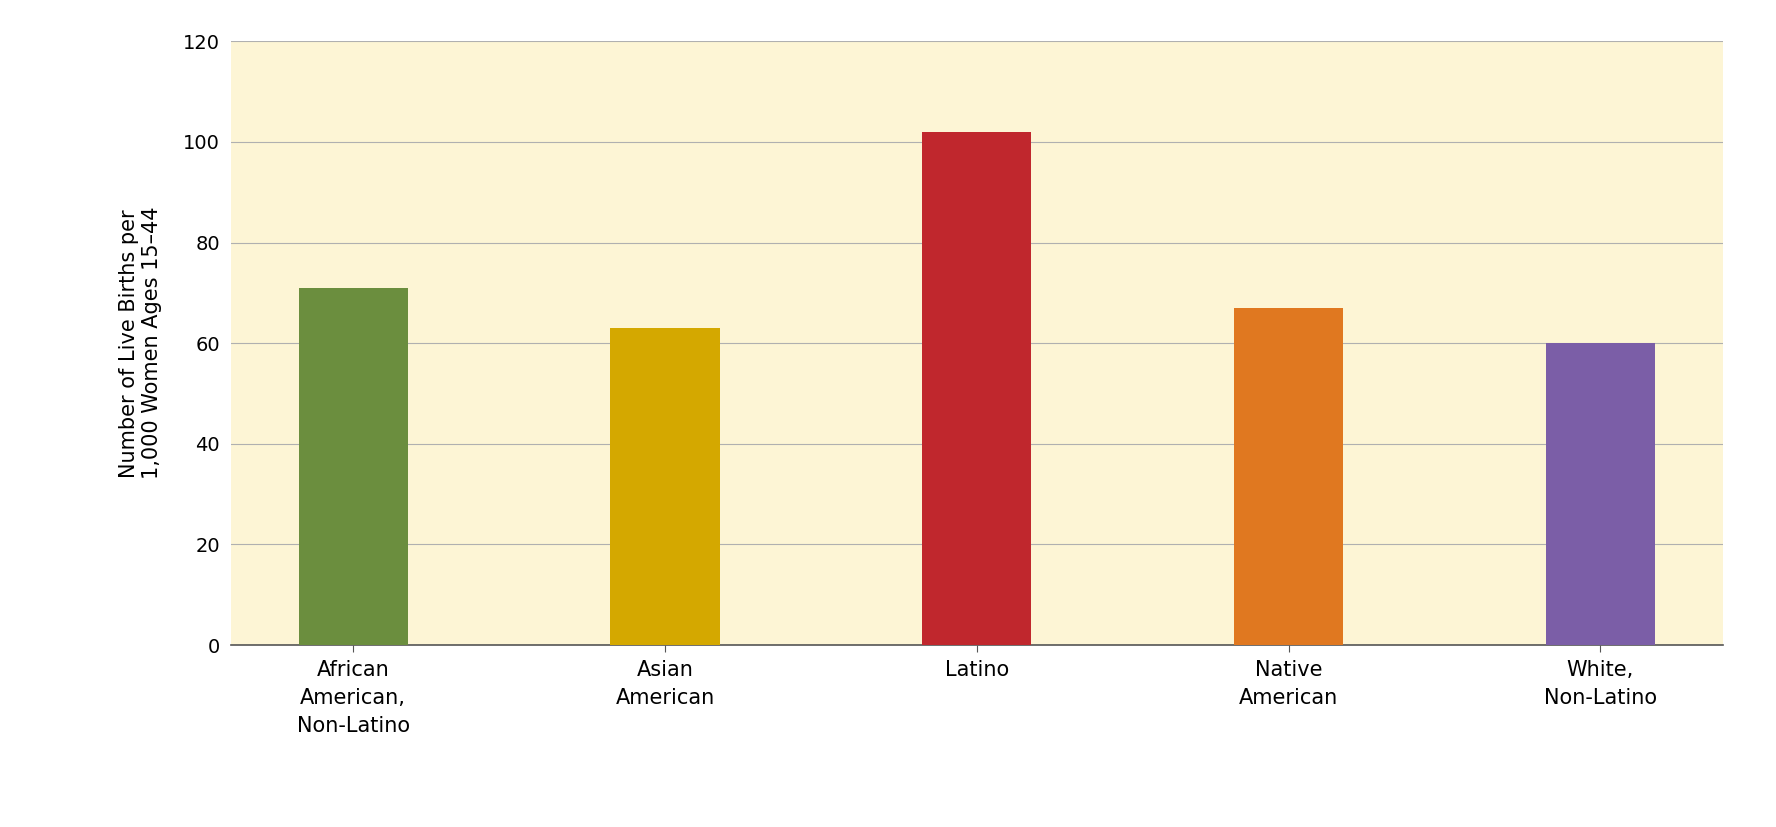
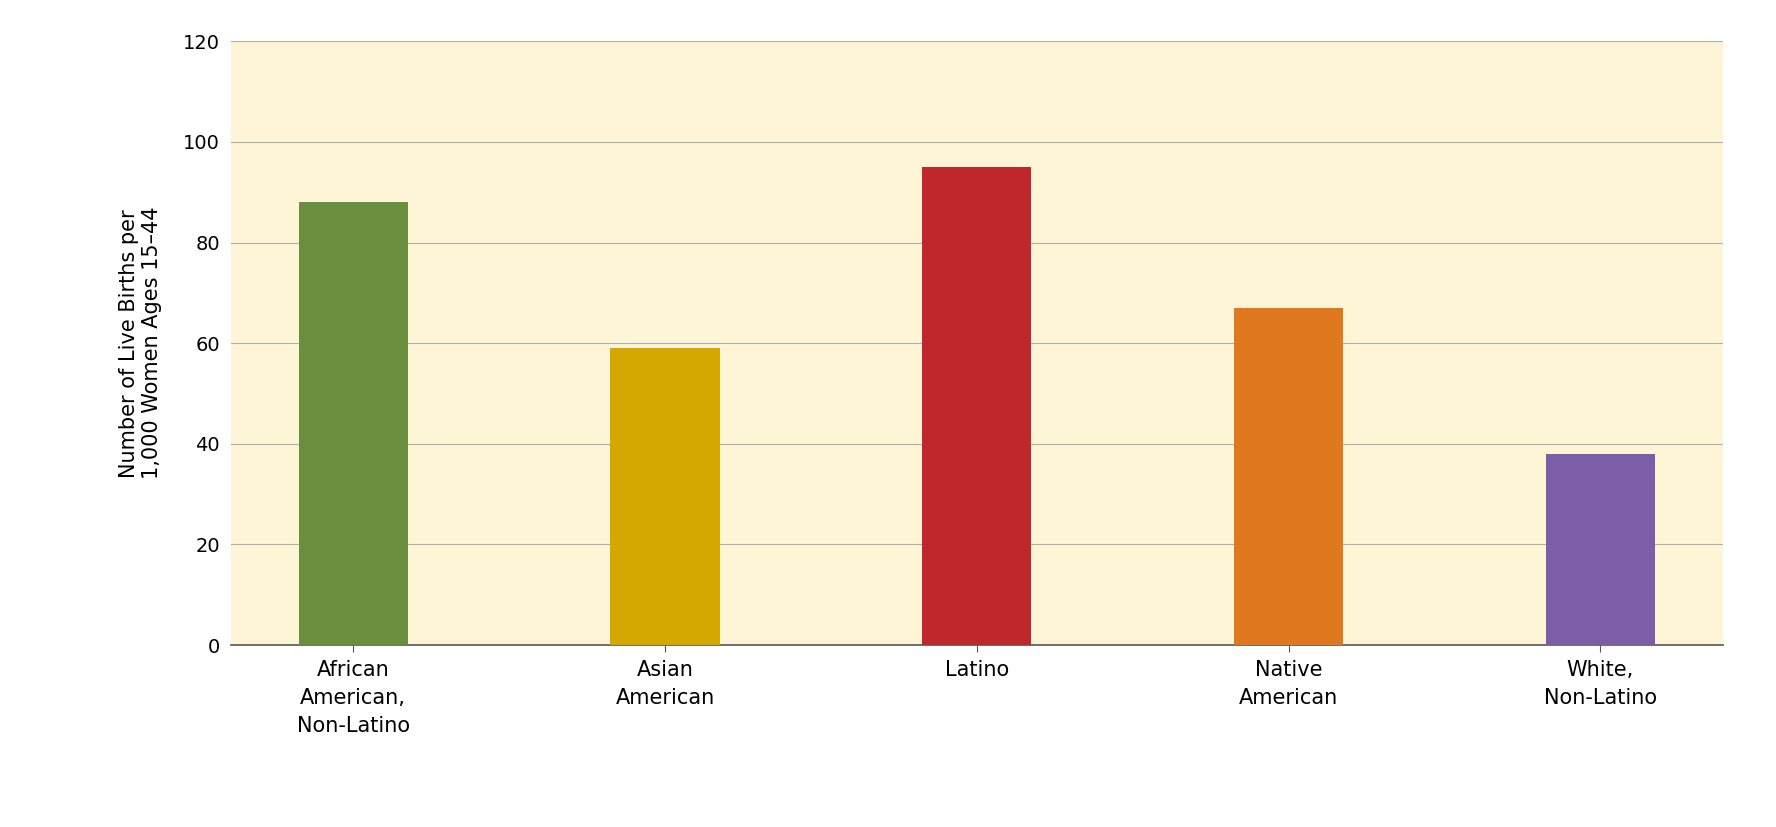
African American, Non-Latino: 71 -> 88
Asian American: 63 -> 59
Latino: 102 -> 95
White, Non-Latino: 60 -> 38
